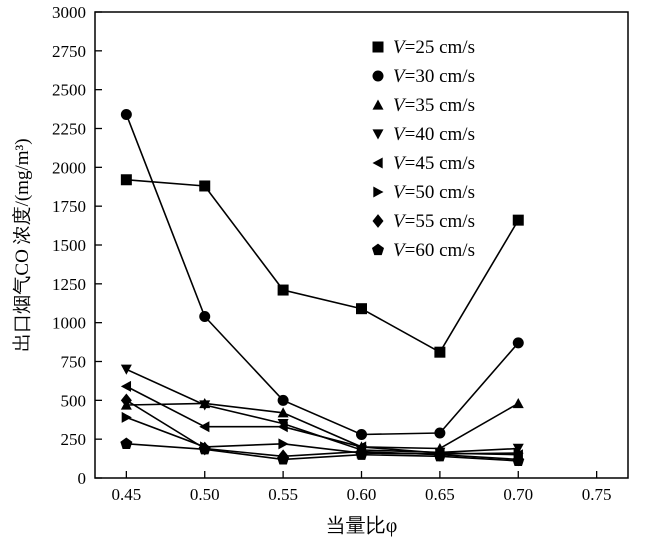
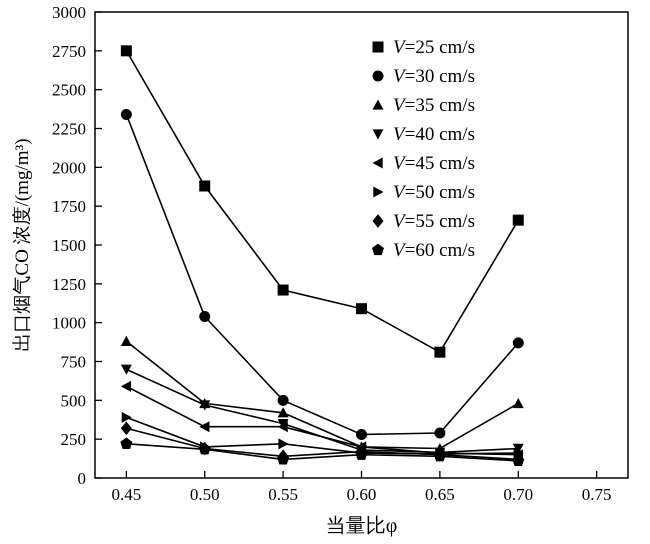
V=25 cm/s/0.45: 1920 -> 2750
V=35 cm/s/0.45: 470 -> 880
V=55 cm/s/0.45: 500 -> 320
